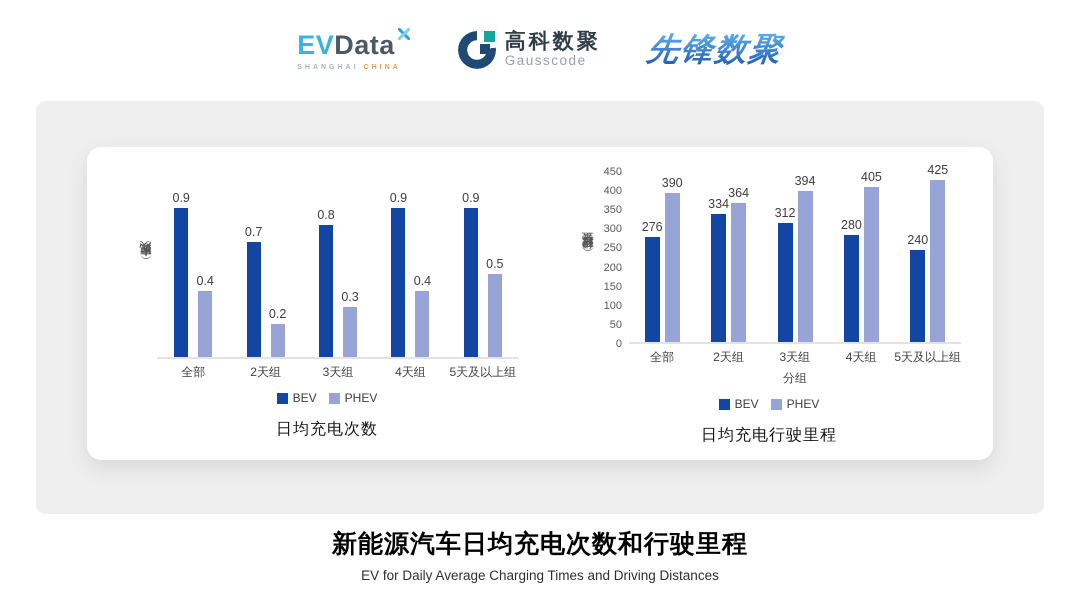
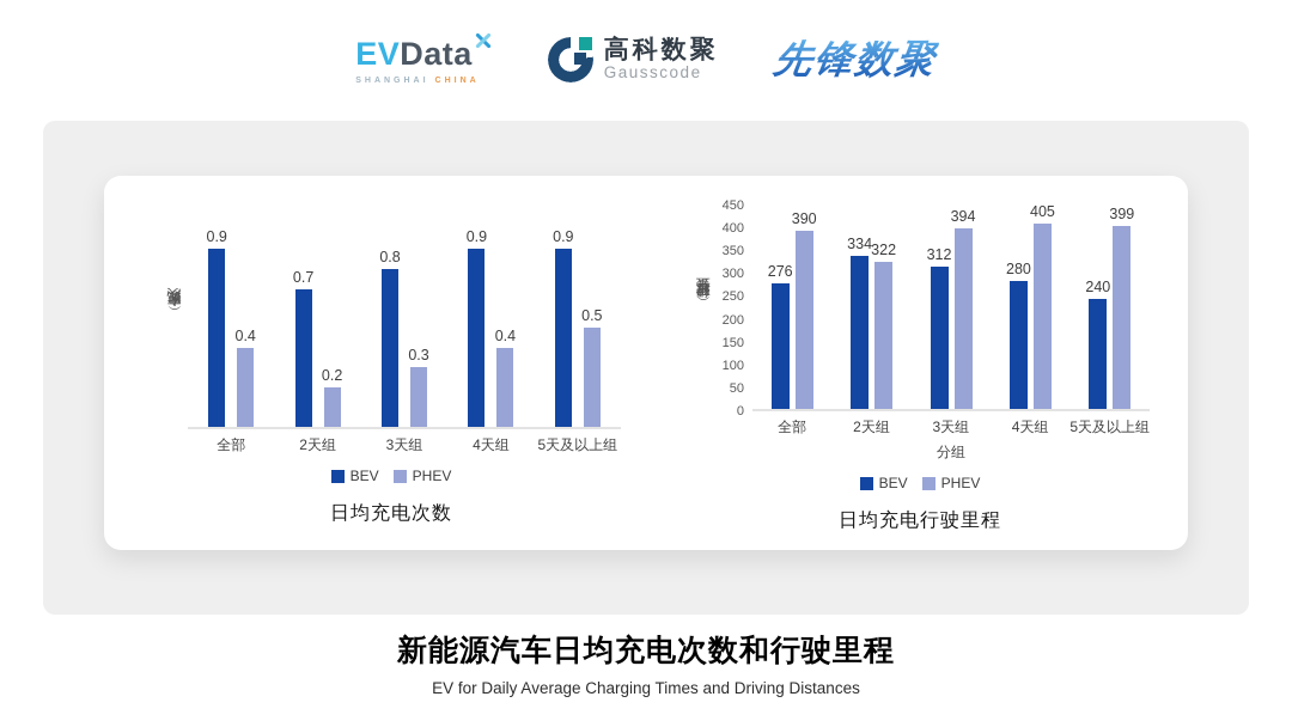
日均充电行驶里程/PHEV/2天组: 364 -> 322
日均充电行驶里程/PHEV/5天及以上组: 425 -> 399
